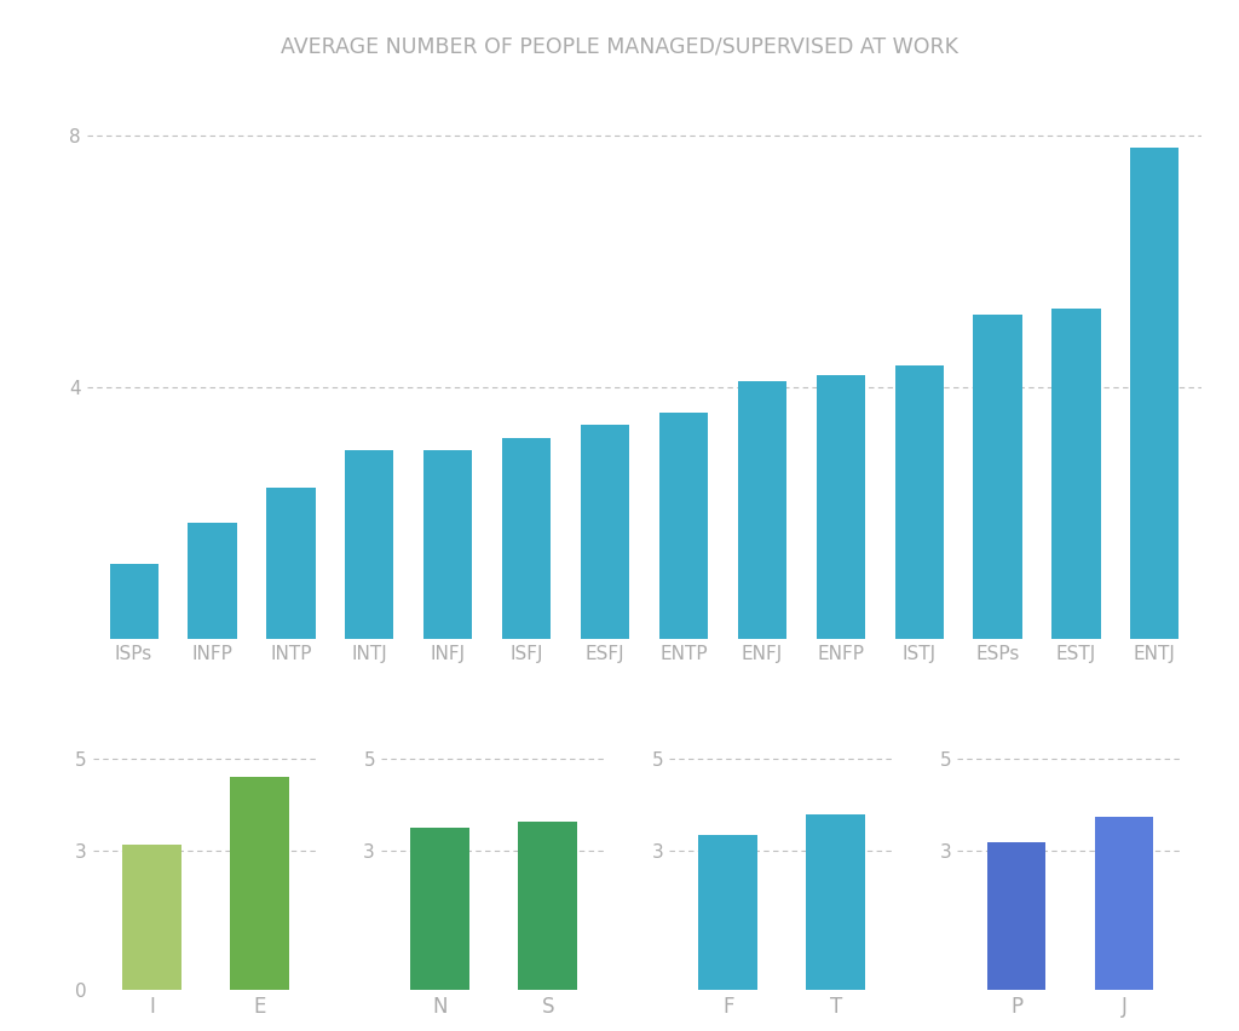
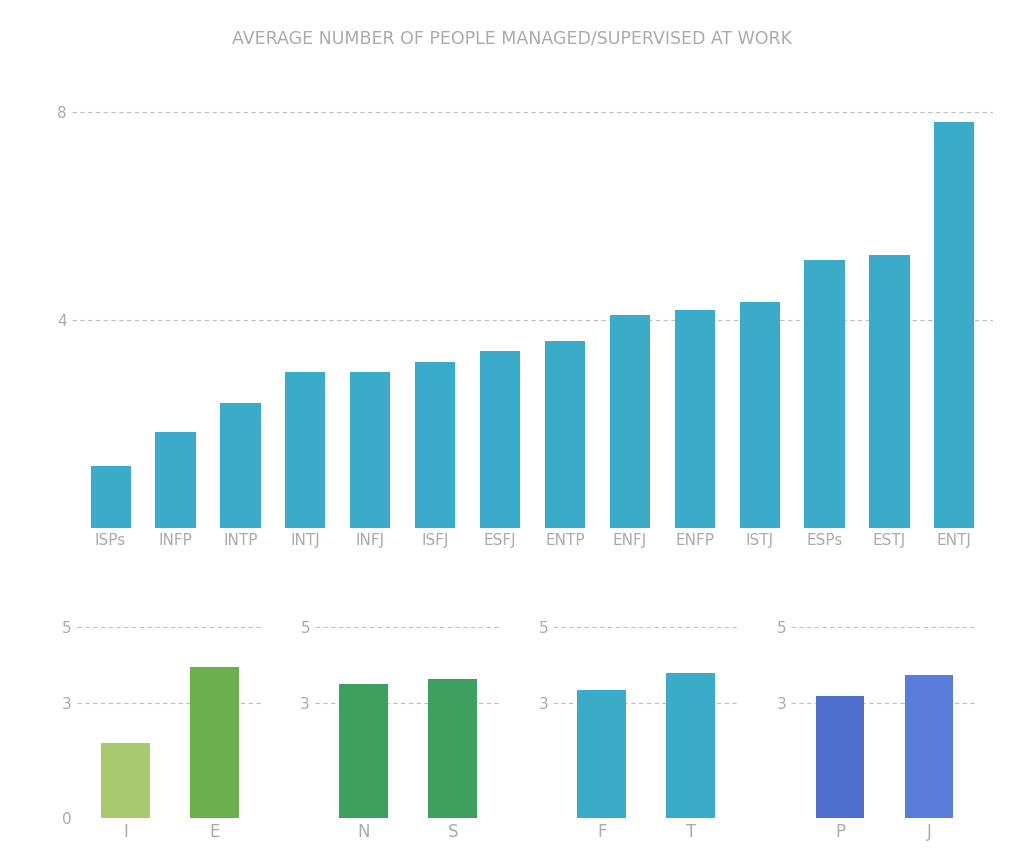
I: 3.15 -> 1.95
E: 4.60 -> 3.95
